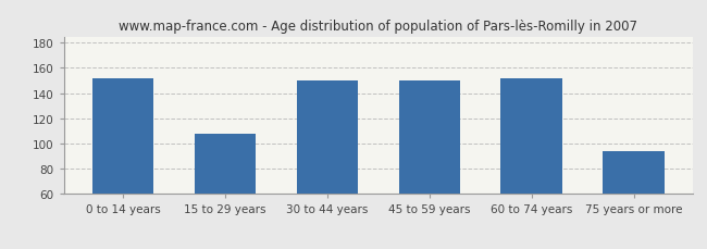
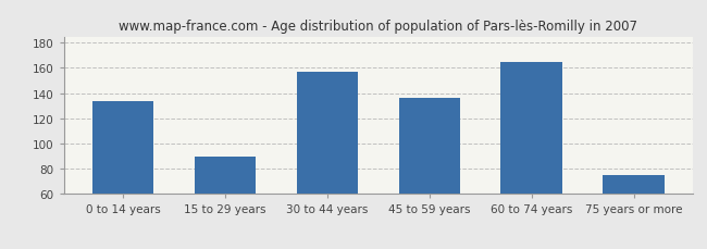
0 to 14 years: 152 -> 134
15 to 29 years: 108 -> 90
30 to 44 years: 150 -> 157
45 to 59 years: 150 -> 136
60 to 74 years: 152 -> 165
75 years or more: 94 -> 75
